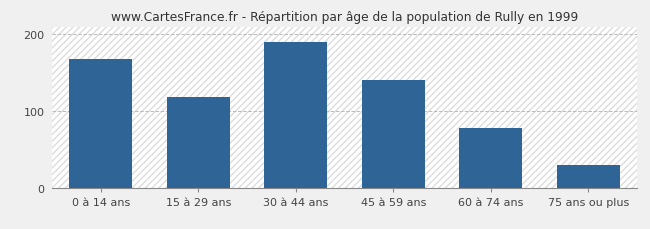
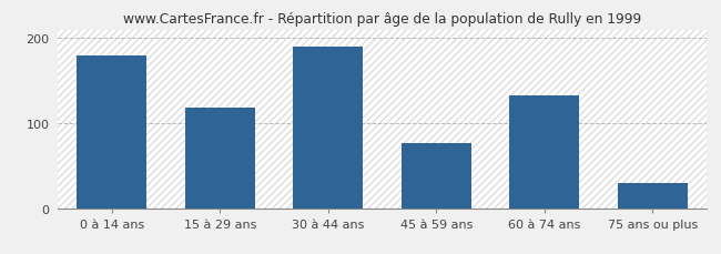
0 à 14 ans: 168 -> 180
45 à 59 ans: 140 -> 76
60 à 74 ans: 78 -> 132
